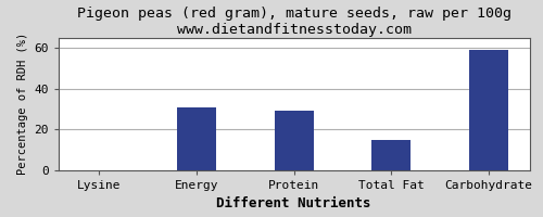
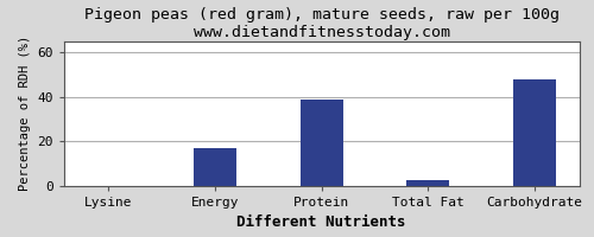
Energy: 31 -> 17
Protein: 29 -> 39
Total Fat: 15 -> 2
Carbohydrate: 59 -> 48
